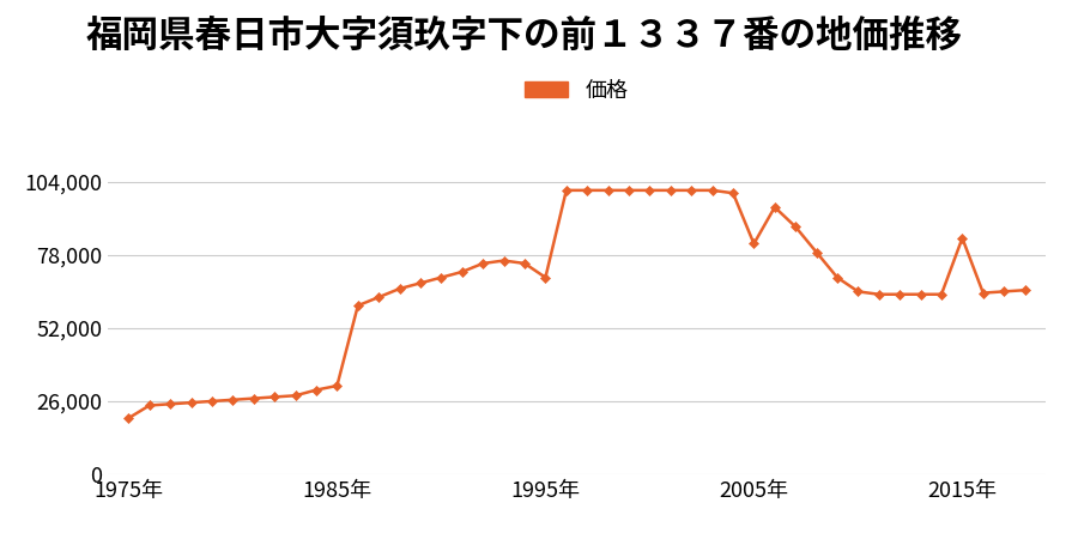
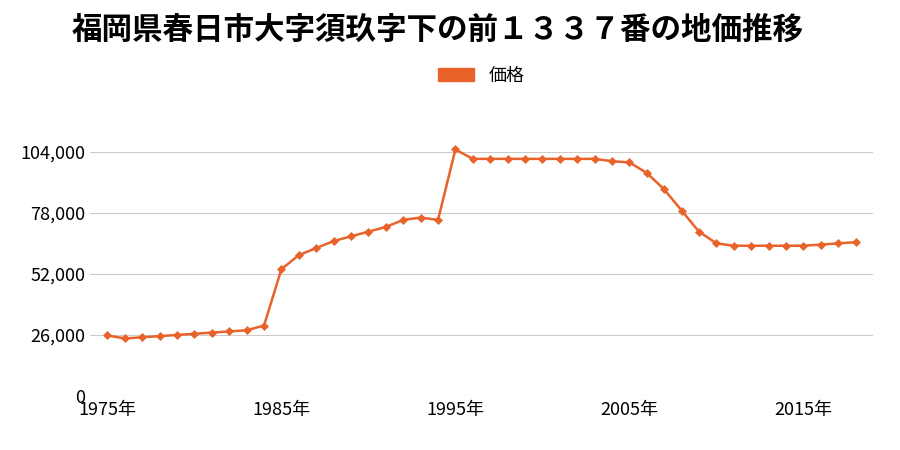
1975年: 20,000 -> 25,800
1985年: 31,500 -> 54,000
1995年: 70,000 -> 105,000
2005年: 82,000 -> 99,500
2015年: 84,000 -> 64,000
